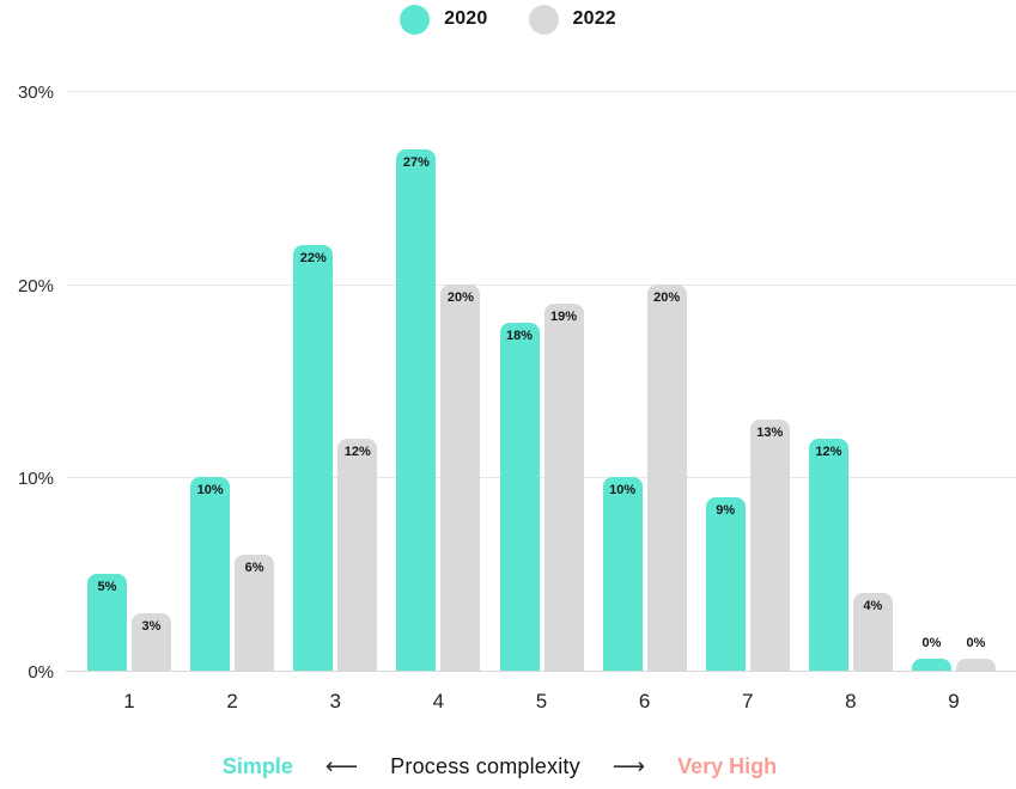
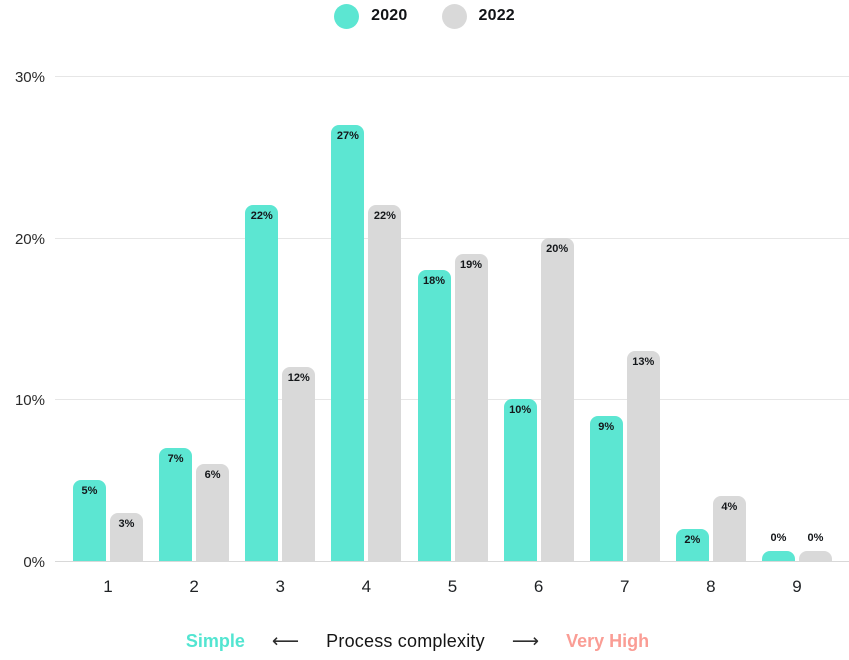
2020/2: 10% -> 7%
2022/4: 20% -> 22%
2020/8: 12% -> 2%
